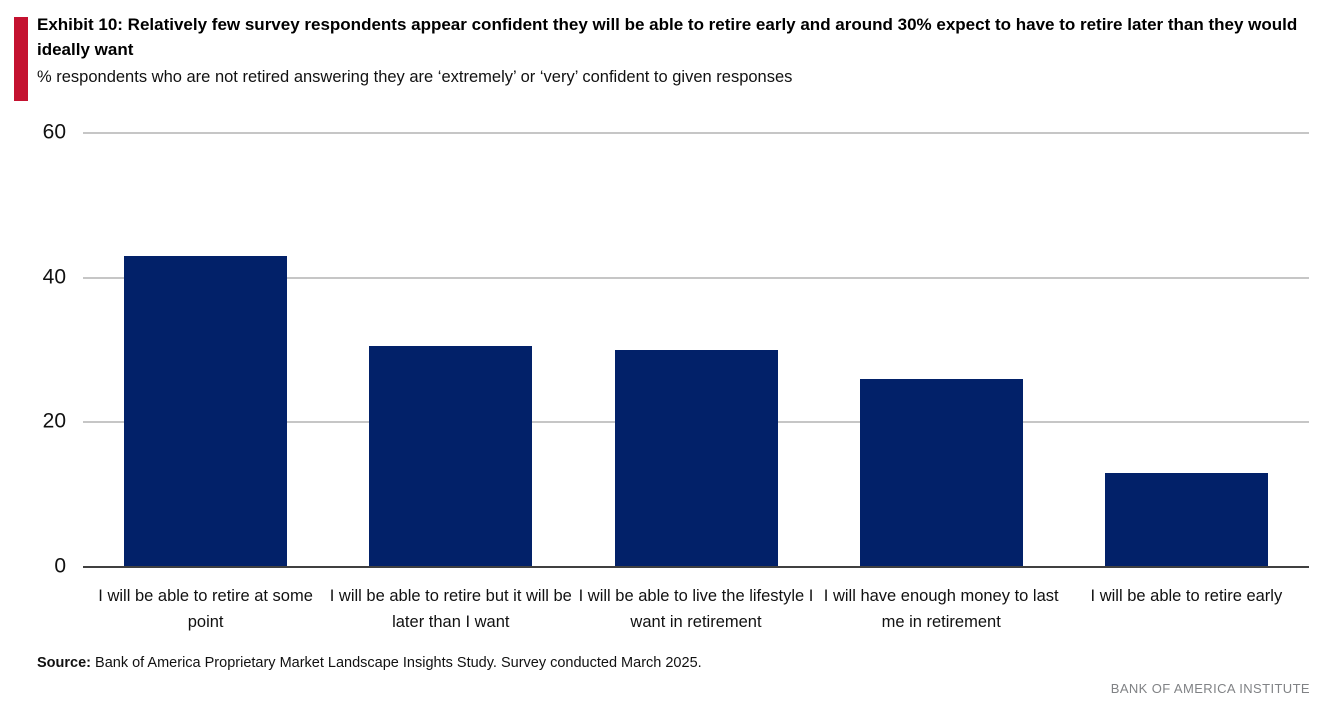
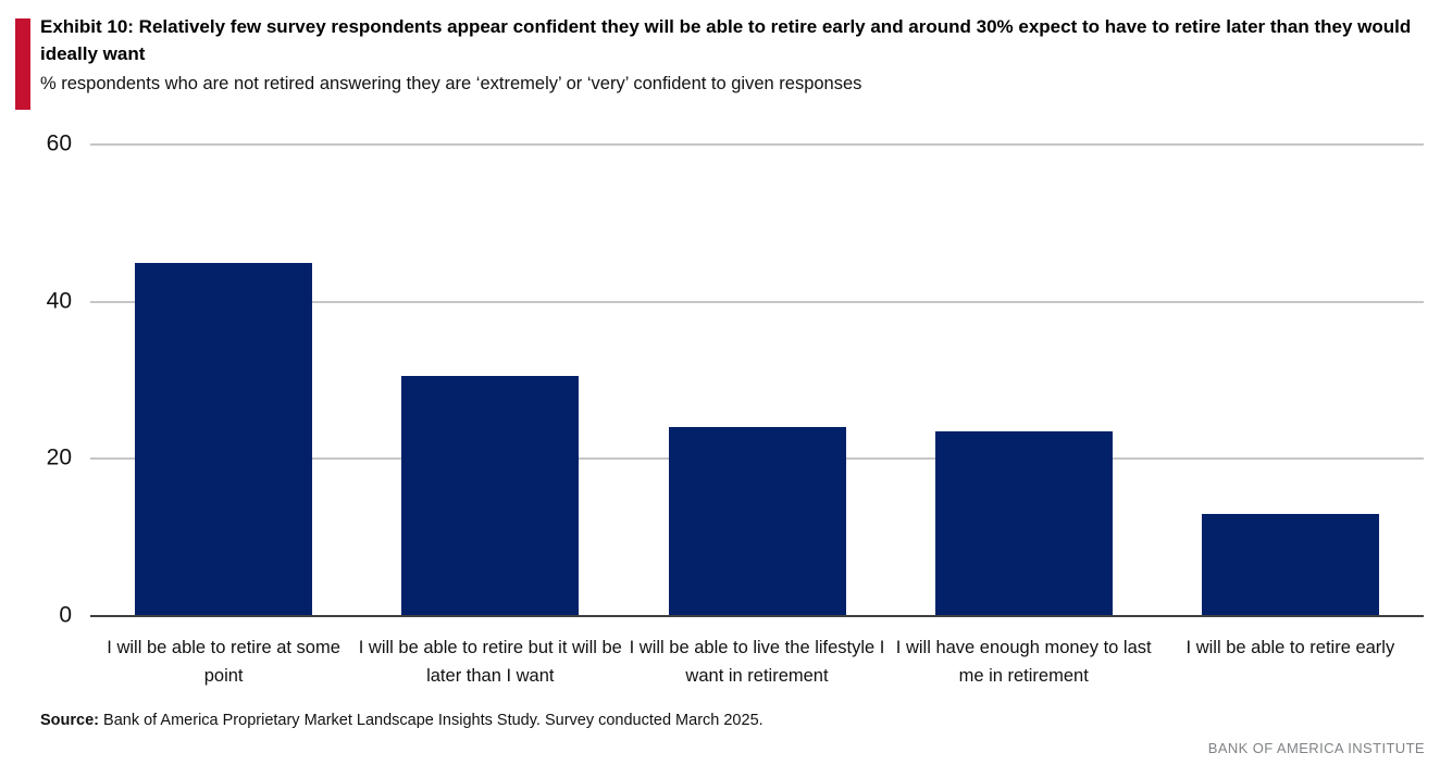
I will be able to retire at some point: 43 -> 45
I will be able to live the lifestyle I want in retirement: 30 -> 24
I will have enough money to last me in retirement: 26 -> 24
